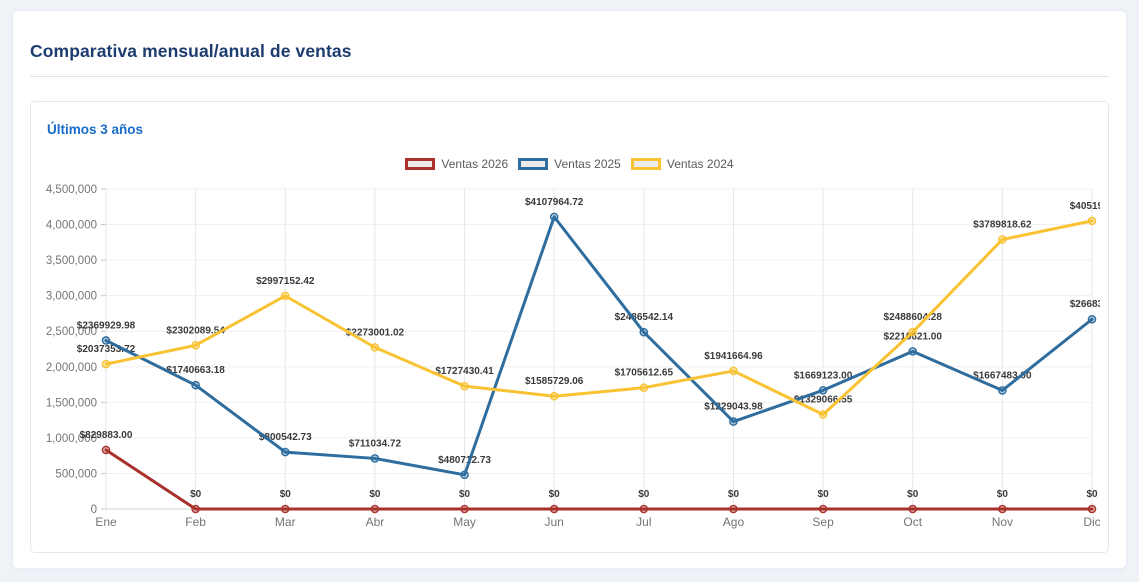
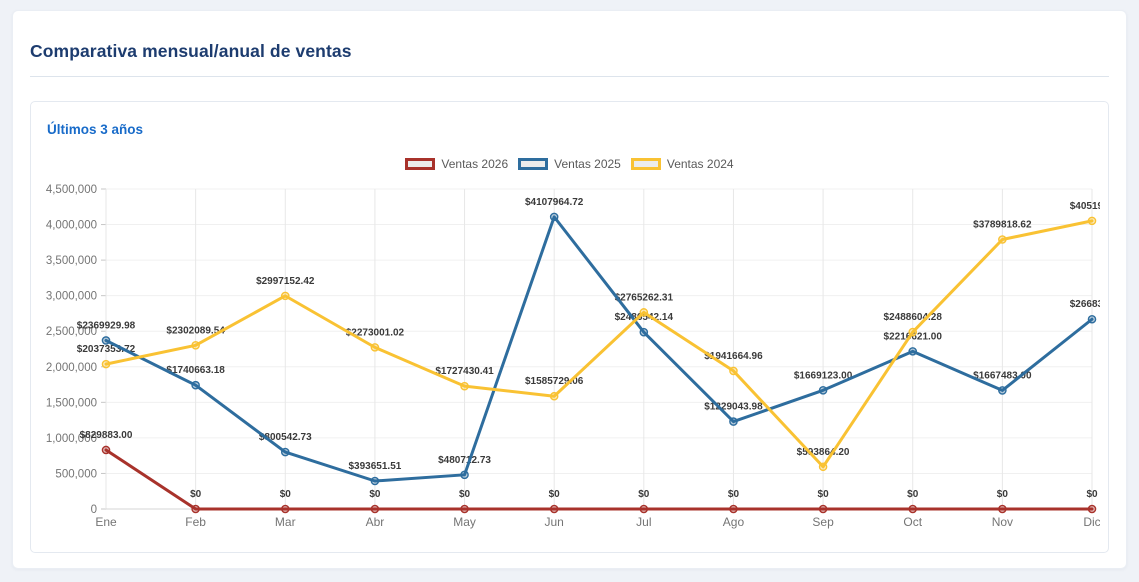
Ventas 2025/Abr: $711034.72 -> $393651.51
Ventas 2024/Jul: $1705612.65 -> $2765262.31
Ventas 2024/Sep: $1329066.55 -> $593864.20
